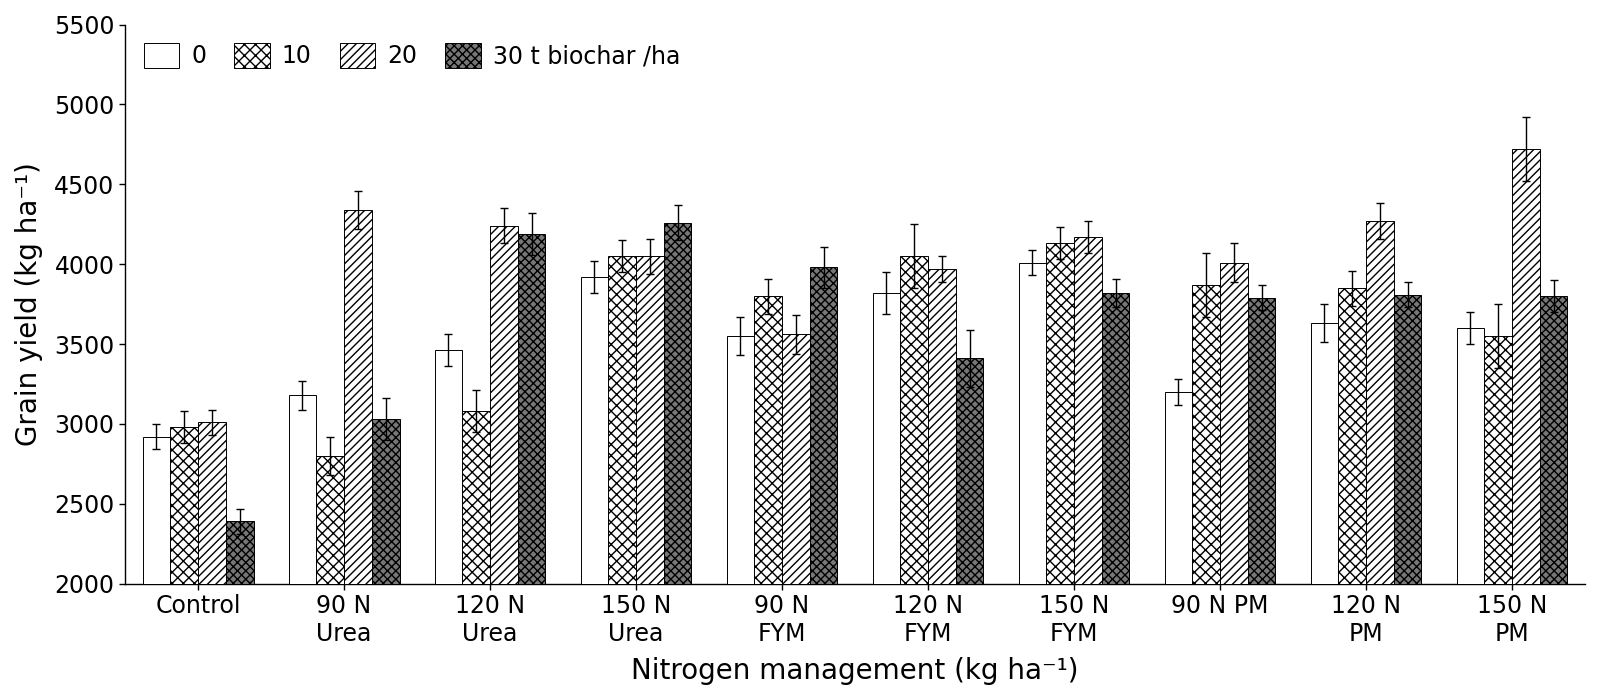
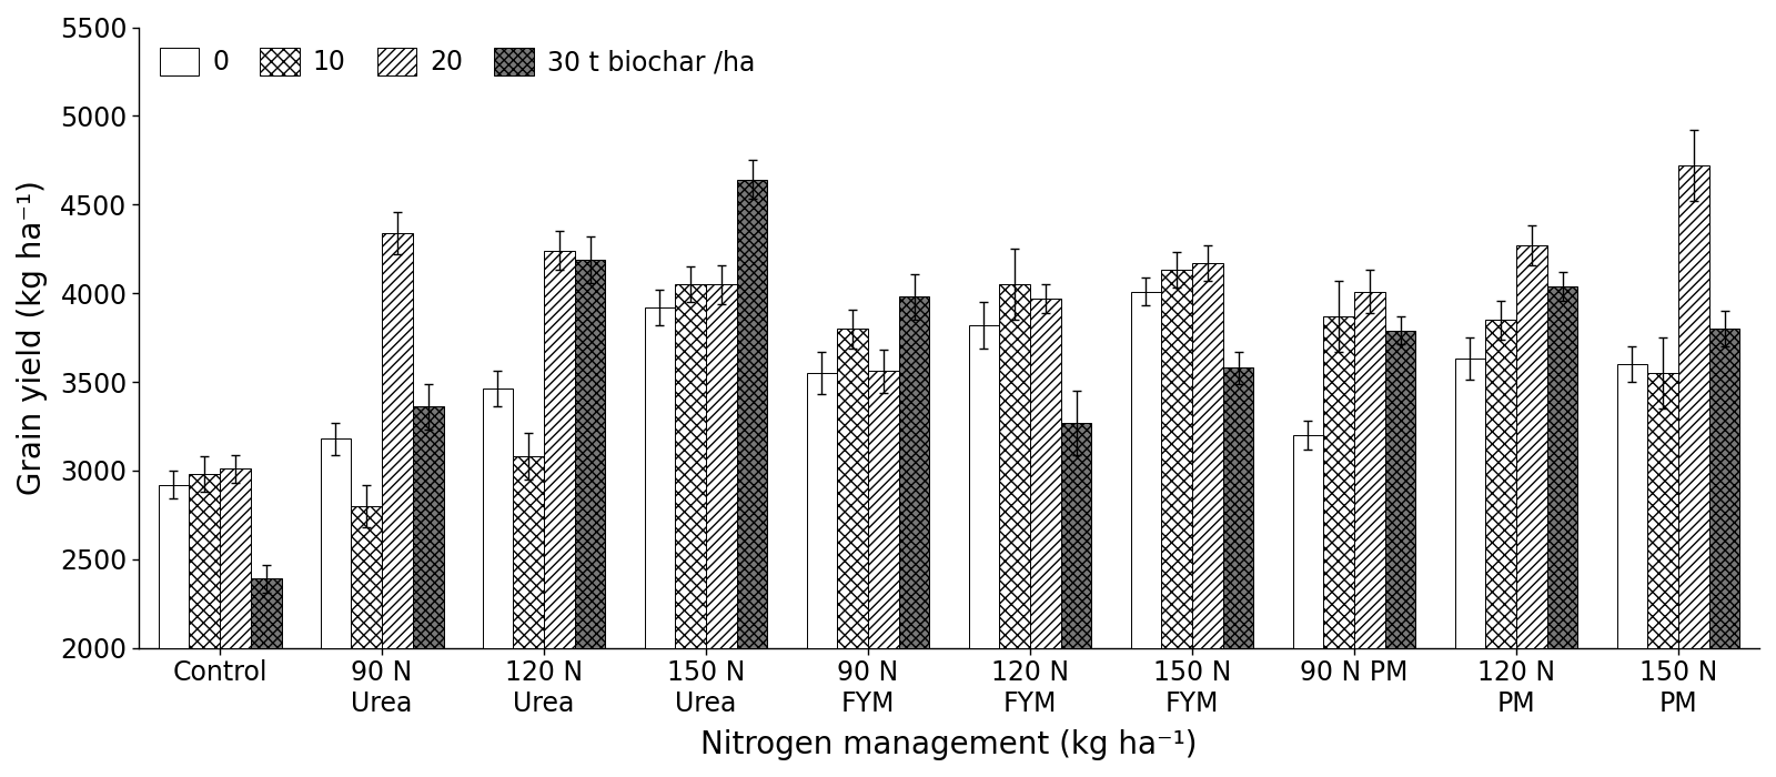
30 t biochar /ha/90 N Urea: 3030 -> 3360
30 t biochar /ha/150 N Urea: 4260 -> 4640
30 t biochar /ha/120 N FYM: 3410 -> 3270
30 t biochar /ha/150 N FYM: 3820 -> 3580
30 t biochar /ha/120 N PM: 3810 -> 4040
